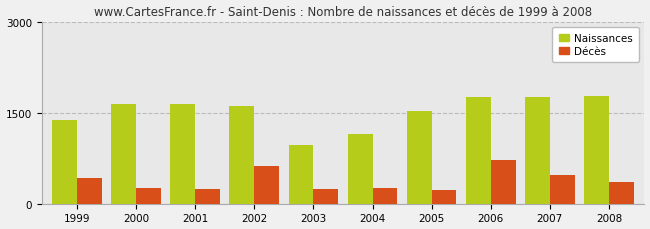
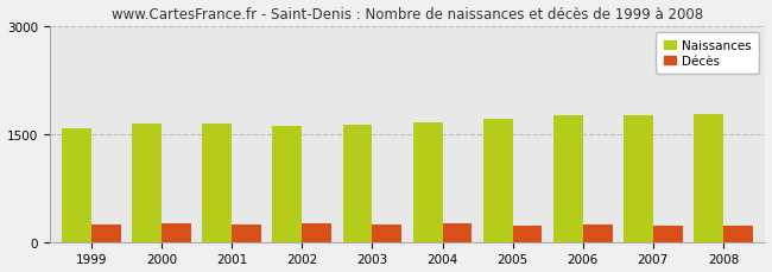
Naissances/1999: 1380 -> 1580
Décès/1999: 420 -> 250
Décès/2002: 620 -> 260
Naissances/2003: 960 -> 1630
Naissances/2004: 1140 -> 1660
Naissances/2005: 1520 -> 1700
Décès/2006: 720 -> 250
Décès/2007: 480 -> 230
Décès/2008: 360 -> 220
